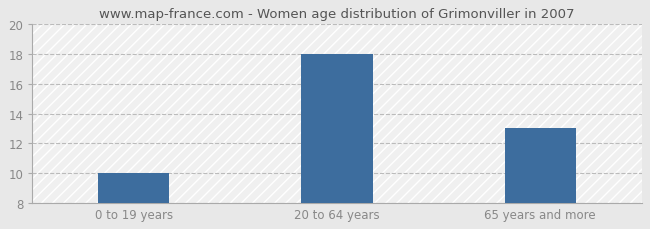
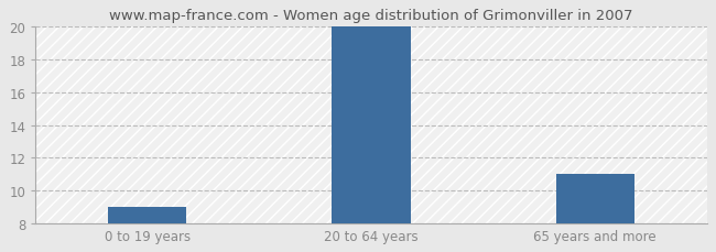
0 to 19 years: 10 -> 9
20 to 64 years: 18 -> 20
65 years and more: 13 -> 11
